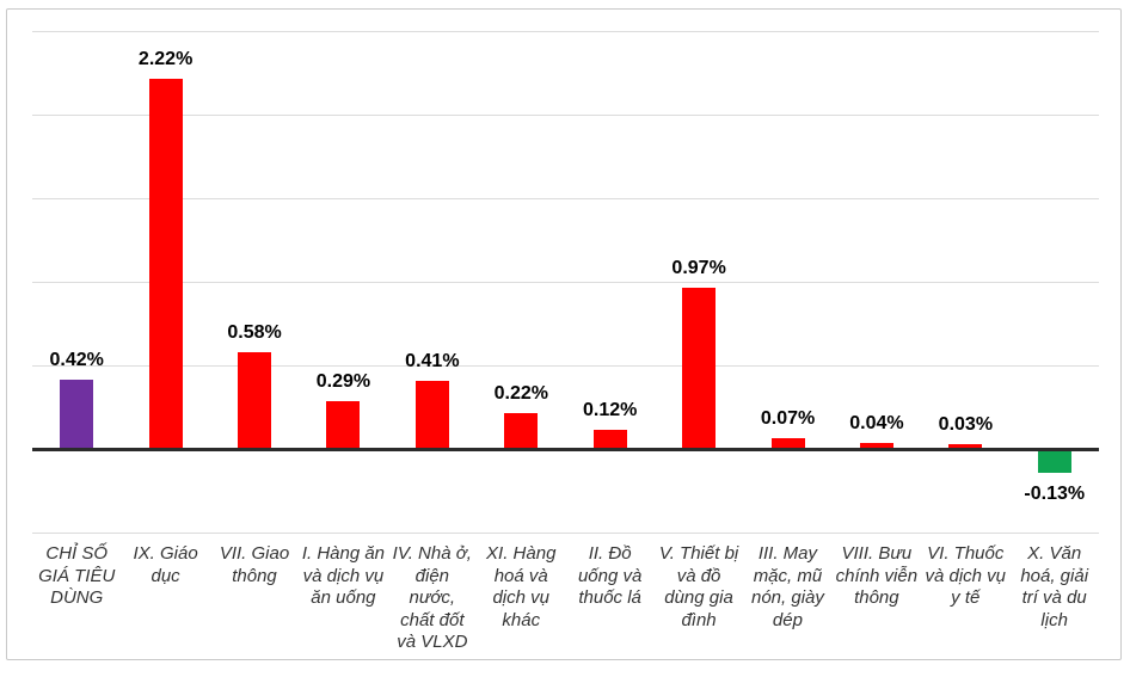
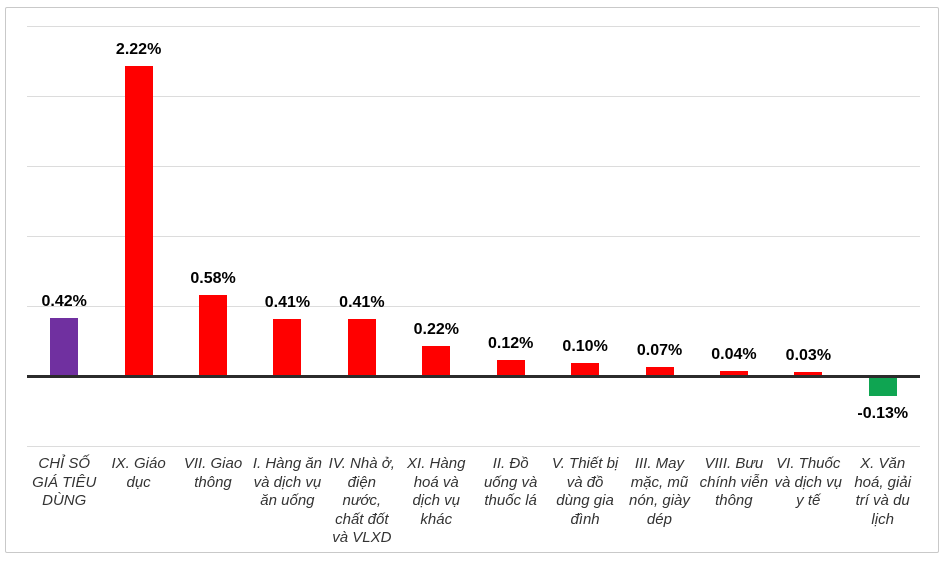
I. Hàng ăn và dịch vụ ăn uống: 0.29% -> 0.41%
V. Thiết bị và đồ dùng gia đình: 0.97% -> 0.10%
